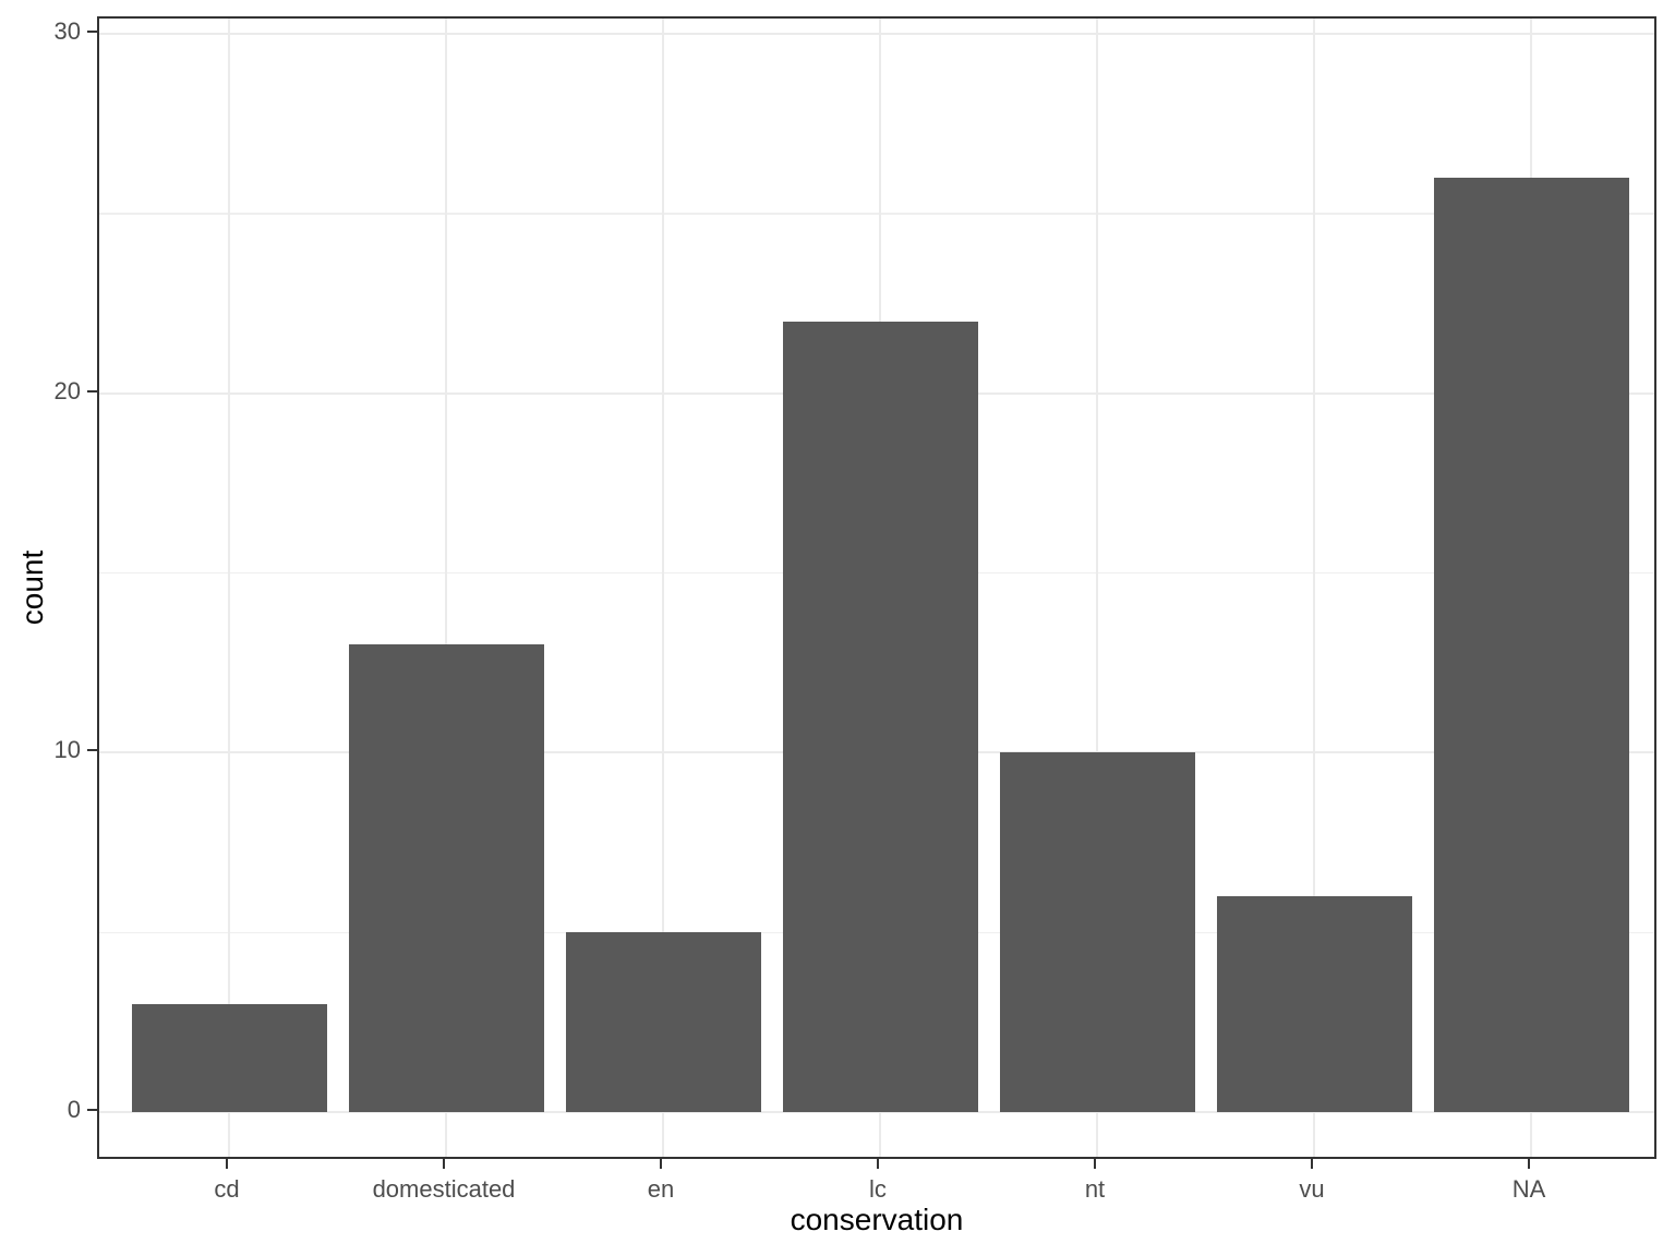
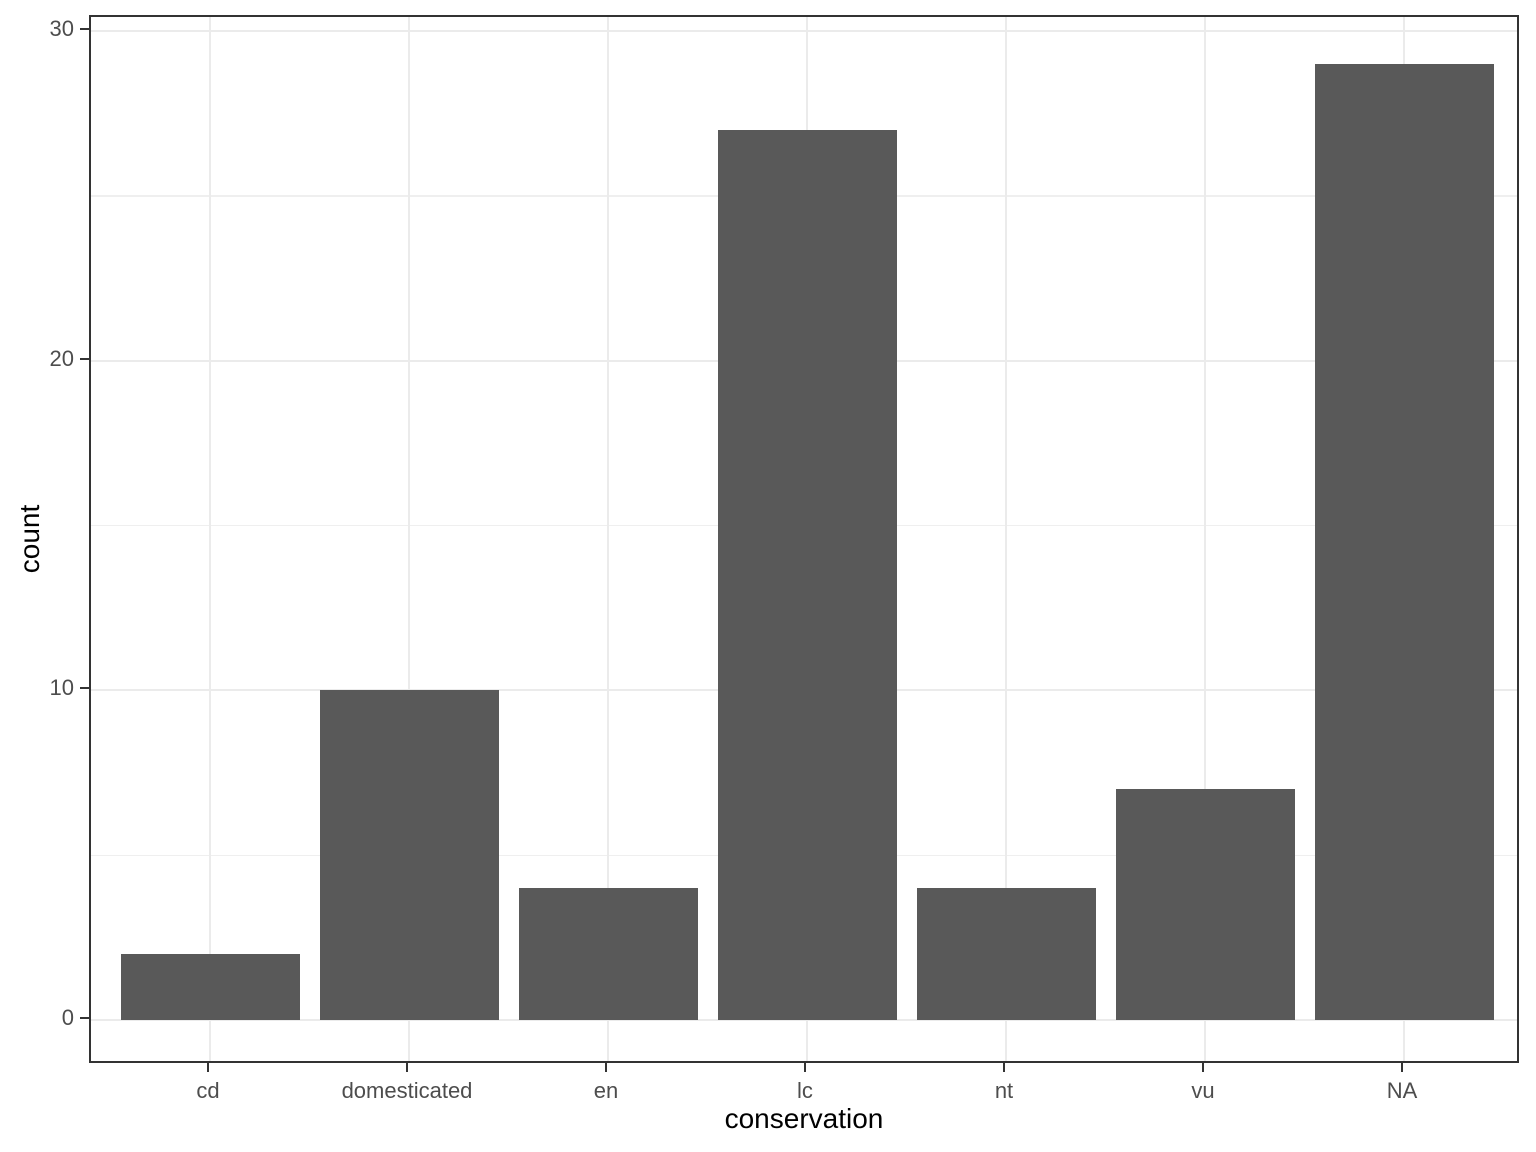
cd: 3 -> 2
domesticated: 13 -> 10
en: 5 -> 4
lc: 22 -> 27
nt: 10 -> 4
vu: 6 -> 7
NA: 26 -> 29
